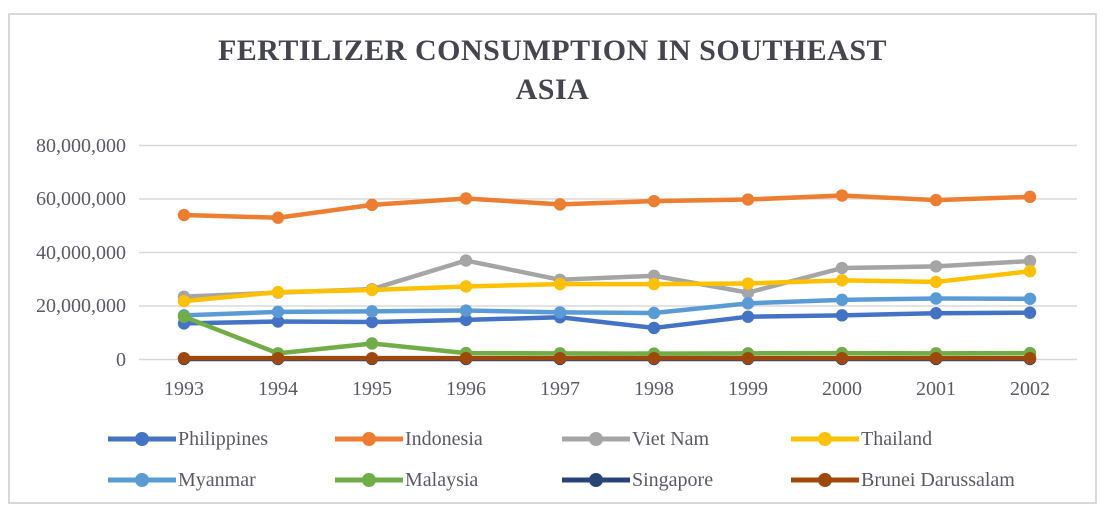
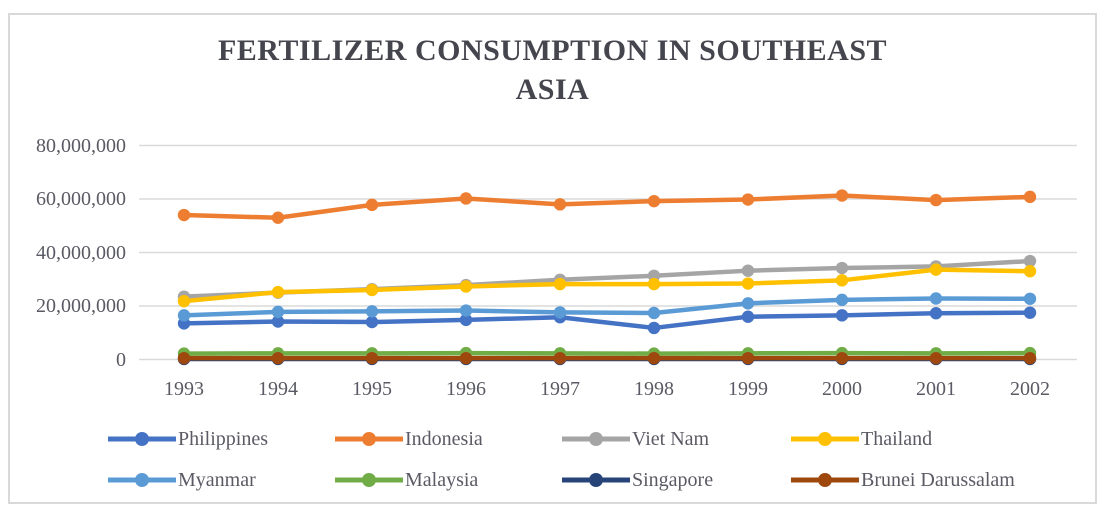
Malaysia/1993: 16000000 -> 2000000
Malaysia/1995: 6000000 -> 2000000
Viet Nam/1996: 37000000 -> 28000000
Viet Nam/1999: 25000000 -> 33000000
Thailand/2001: 29000000 -> 34000000
